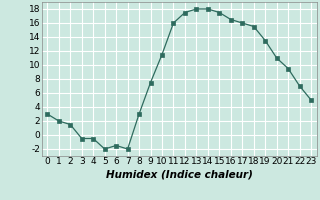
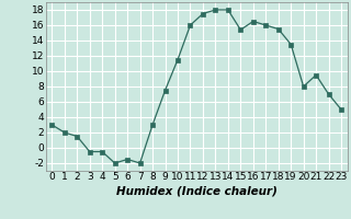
15: 17.5 -> 15.4
20: 11.0 -> 8.0
